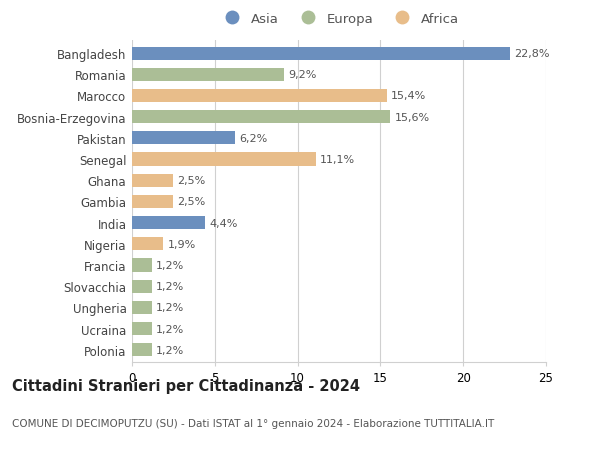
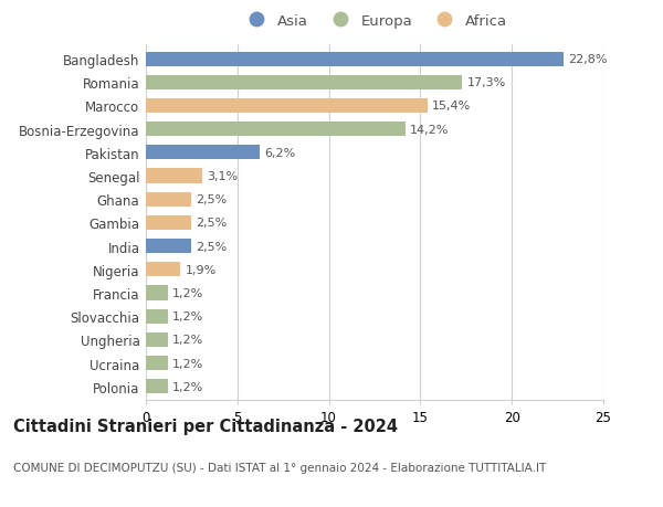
Romania: 9,2% -> 17,3%
Bosnia-Erzegovina: 15,6% -> 14,2%
Senegal: 11,1% -> 3,1%
India: 4,4% -> 2,5%
